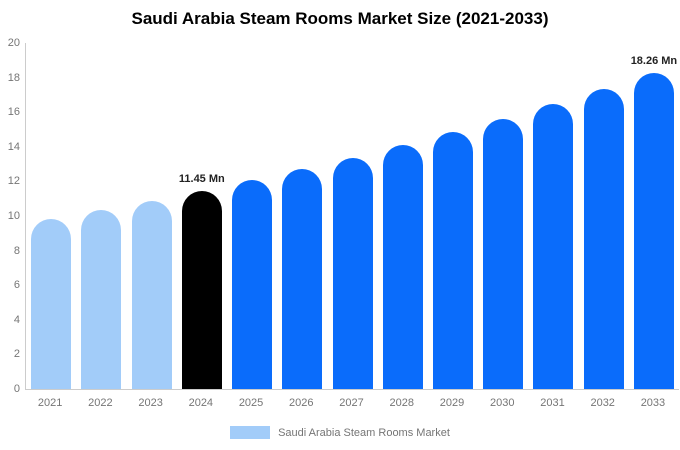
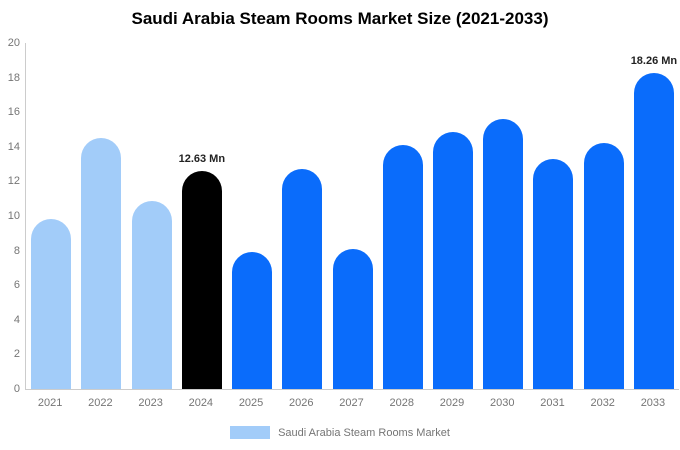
2022: 10.3 -> 14.5
2024: 11.45 -> 12.63
2025: 12.1 -> 7.9
2027: 13.4 -> 8.1
2031: 16.4 -> 13.3
2032: 17.3 -> 14.2
